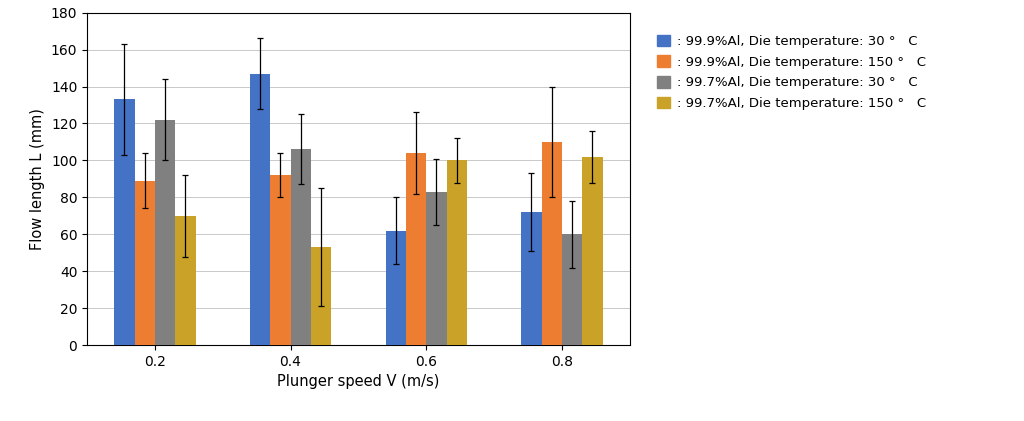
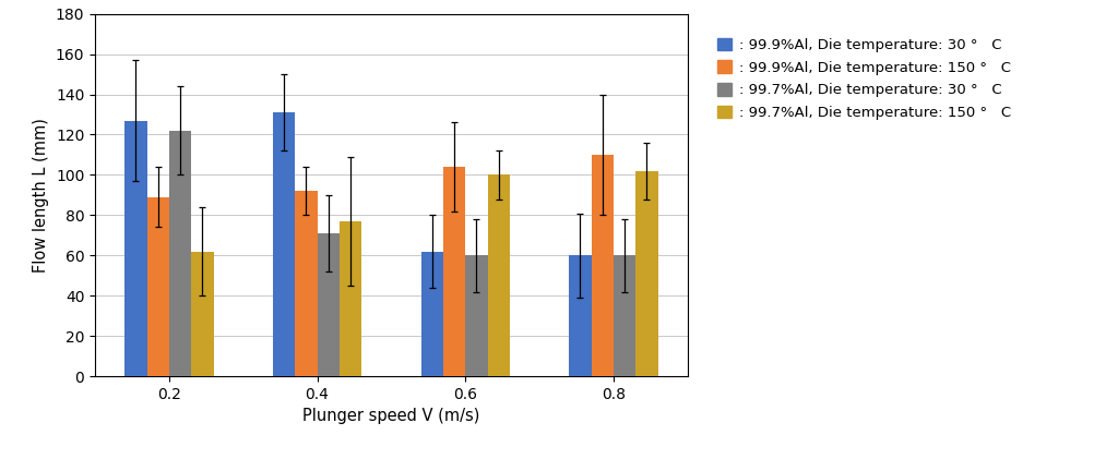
: 99.9%Al, Die temperature: 30 ° C/0.2: 133 -> 127
: 99.7%Al, Die temperature: 150 ° C/0.2: 70 -> 62
: 99.9%Al, Die temperature: 30 ° C/0.4: 147 -> 131
: 99.7%Al, Die temperature: 30 ° C/0.4: 106 -> 71
: 99.7%Al, Die temperature: 150 ° C/0.4: 53 -> 77
: 99.7%Al, Die temperature: 30 ° C/0.6: 83 -> 60
: 99.9%Al, Die temperature: 30 ° C/0.8: 72 -> 60
